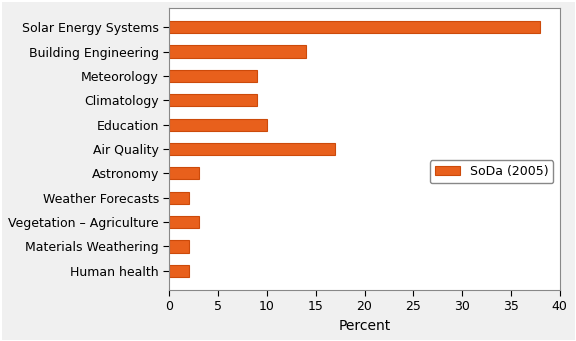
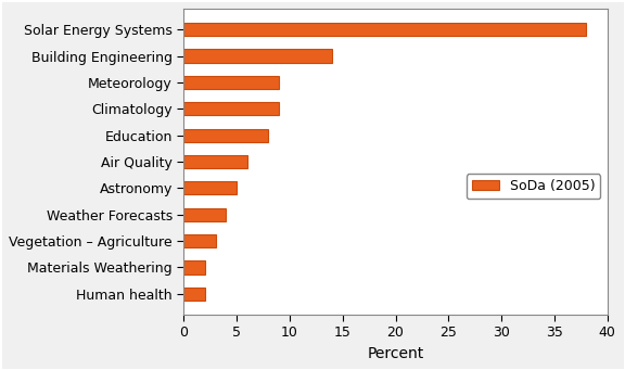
Education: 10 -> 8
Air Quality: 17 -> 6
Astronomy: 3 -> 5
Weather Forecasts: 2 -> 4
